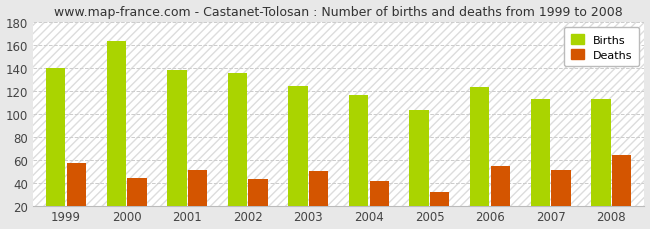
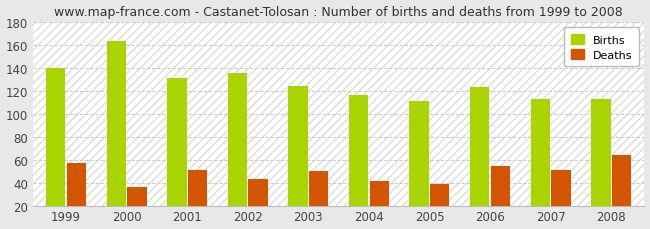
Deaths/2000: 44 -> 36
Births/2001: 138 -> 131
Births/2005: 103 -> 111
Deaths/2005: 32 -> 39
